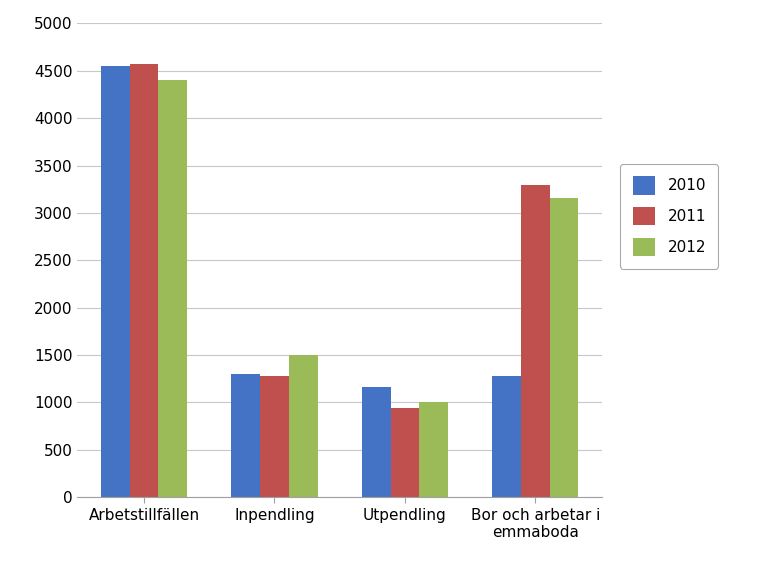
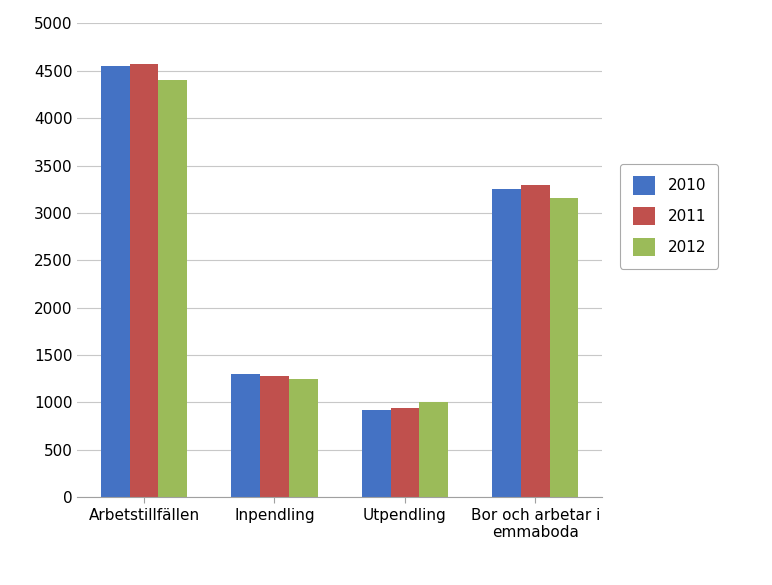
2012/Inpendling: 1500 -> 1250
2010/Utpendling: 1160 -> 920
2010/Bor och arbetar i emmaboda: 1280 -> 3250
